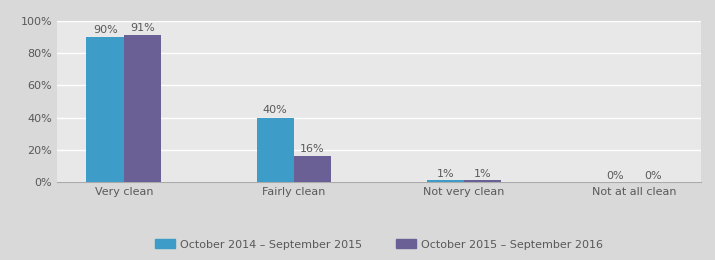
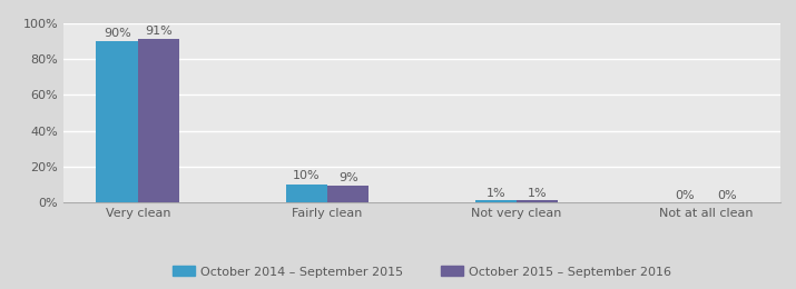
October 2014 – September 2015/Fairly clean: 40% -> 10%
October 2015 – September 2016/Fairly clean: 16% -> 9%
